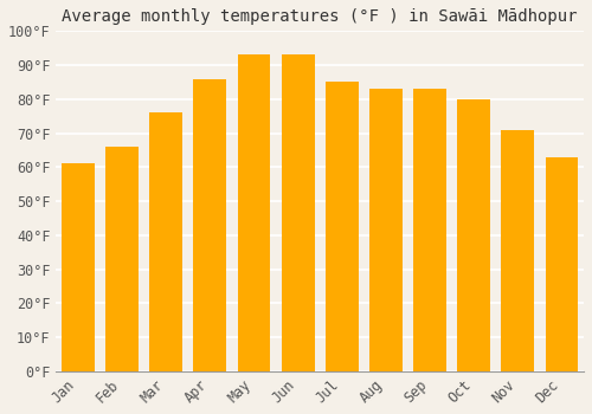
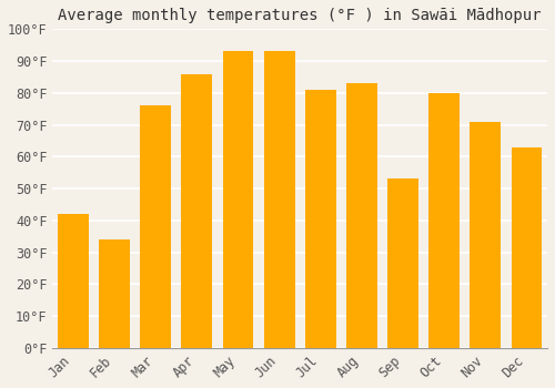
Jan: 61°F -> 42°F
Feb: 66°F -> 34°F
Jul: 85°F -> 81°F
Sep: 83°F -> 53°F
